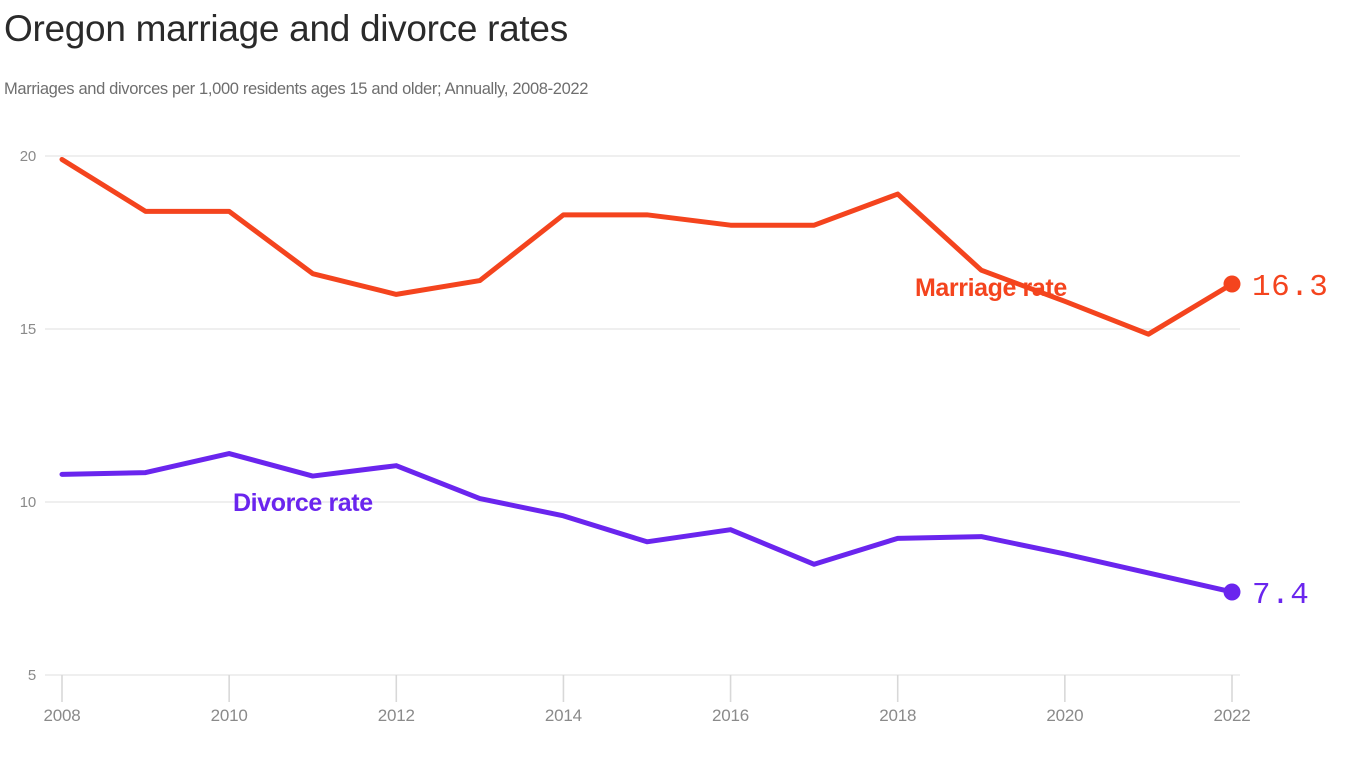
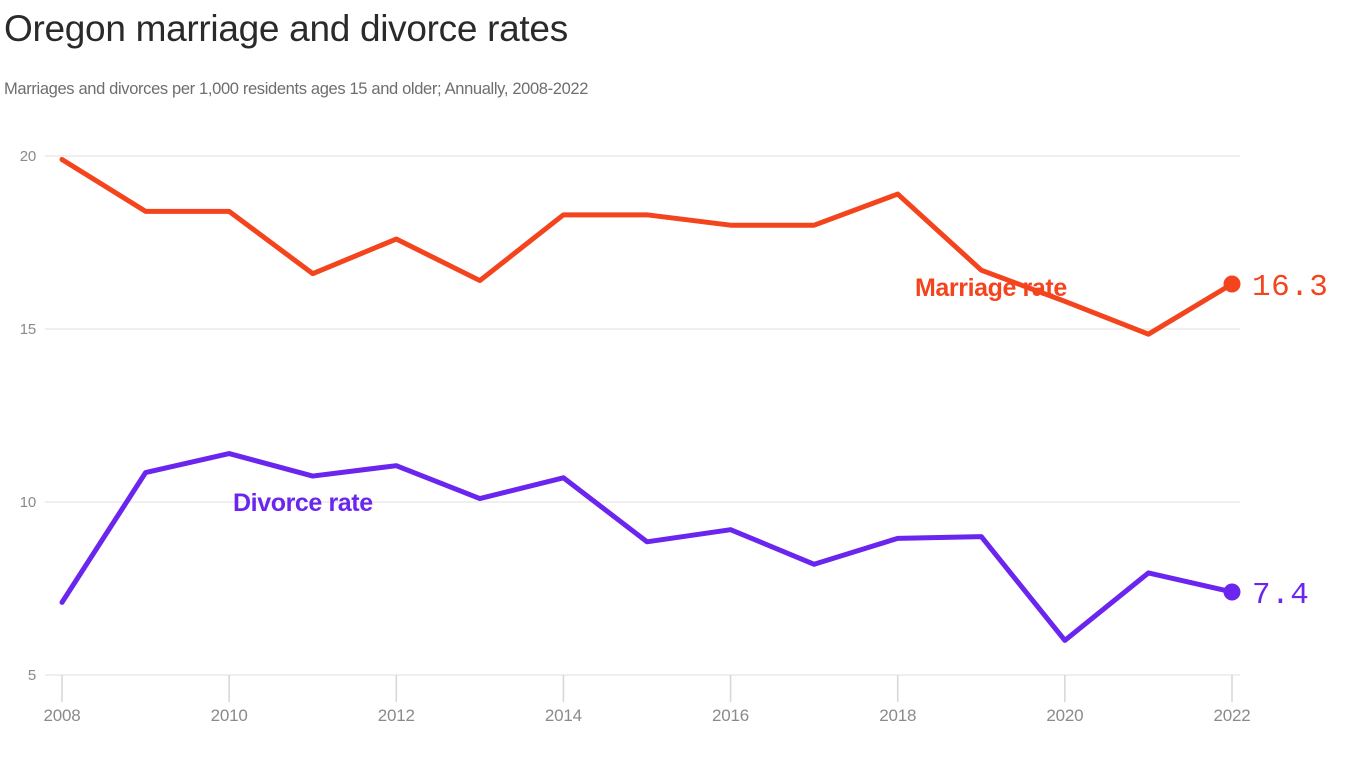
Divorce rate/2008: 10.8 -> 7.1
Marriage rate/2012: 16.0 -> 17.6
Divorce rate/2014: 9.6 -> 10.7
Divorce rate/2020: 8.5 -> 6.0
